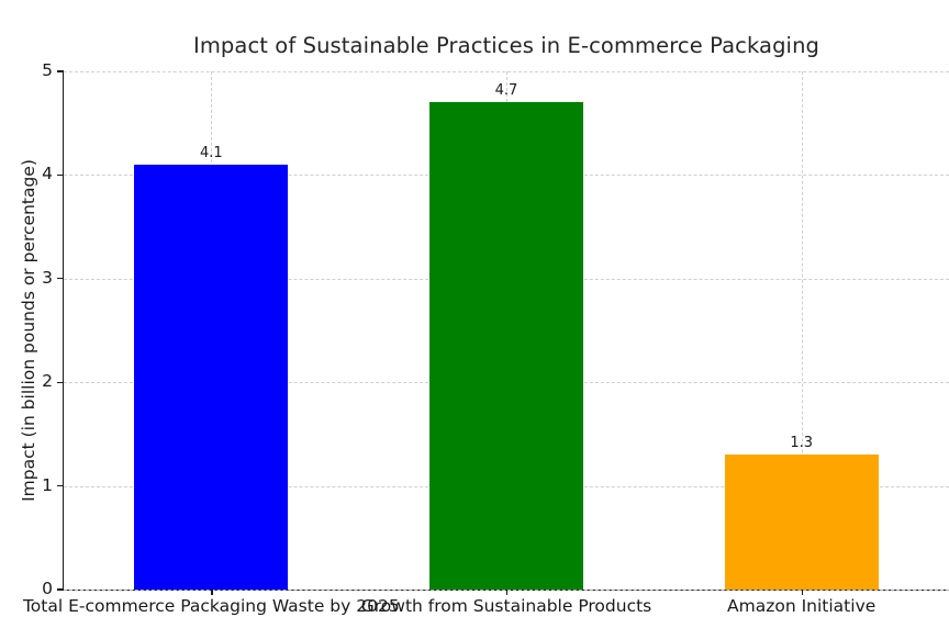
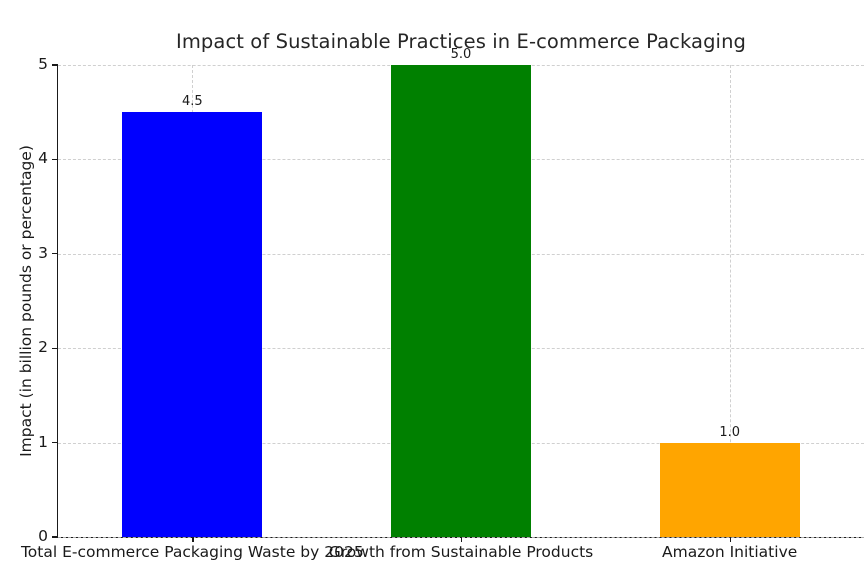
Total E-commerce Packaging Waste by 2025: 4.1 -> 4.5
Growth from Sustainable Products: 4.7 -> 5.0
Amazon Initiative: 1.3 -> 1.0
